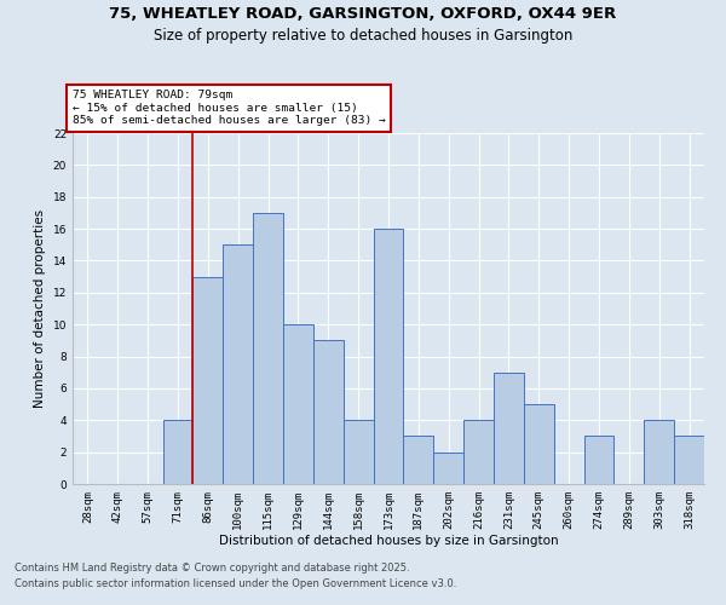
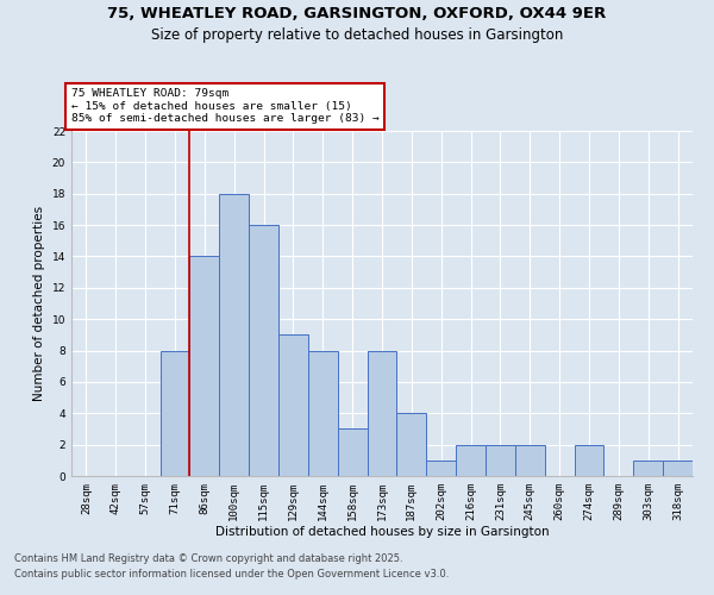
71sqm: 4 -> 8
86sqm: 13 -> 14
100sqm: 15 -> 18
115sqm: 17 -> 16
129sqm: 10 -> 9
144sqm: 9 -> 8
158sqm: 4 -> 3
173sqm: 16 -> 8
187sqm: 3 -> 4
202sqm: 2 -> 1
216sqm: 4 -> 2
231sqm: 7 -> 2
245sqm: 5 -> 2
274sqm: 3 -> 2
303sqm: 4 -> 1
318sqm: 3 -> 1
